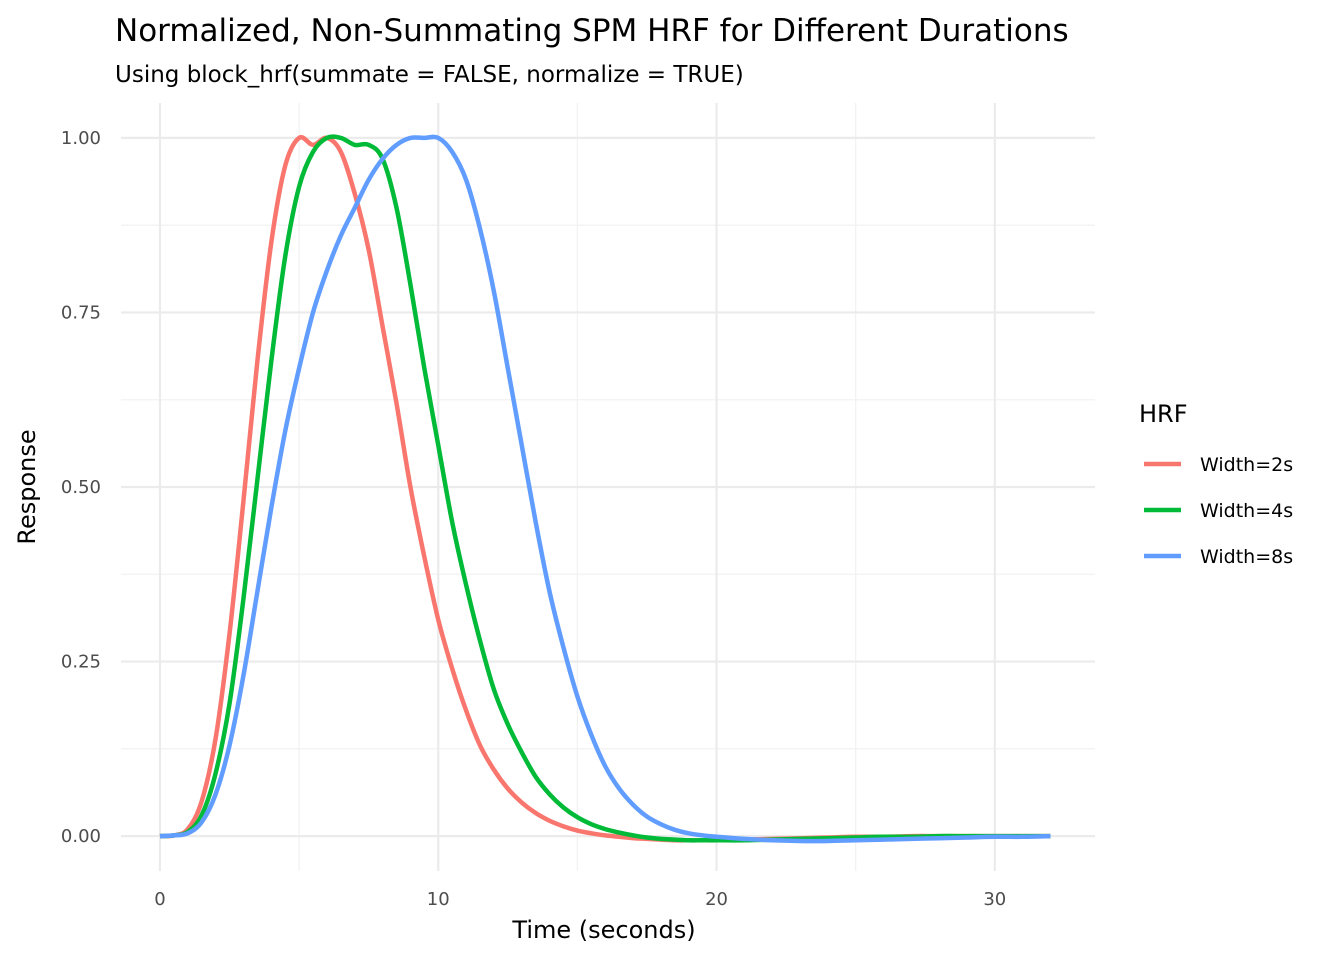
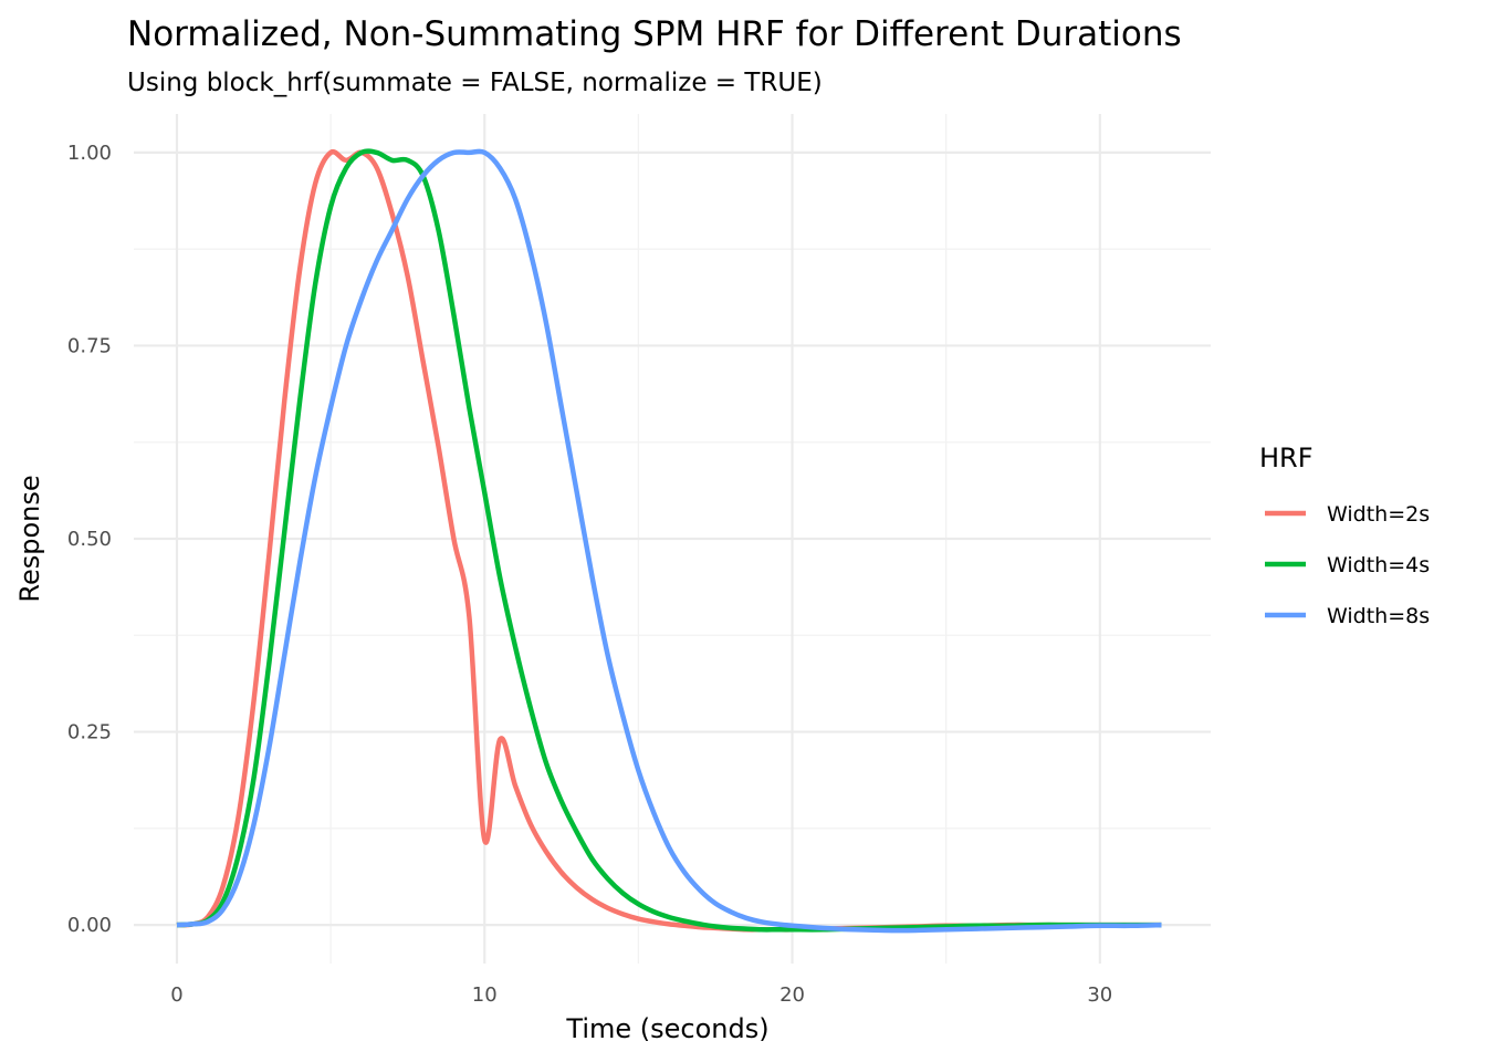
Width=2s/10: 0.31 -> 0.11
